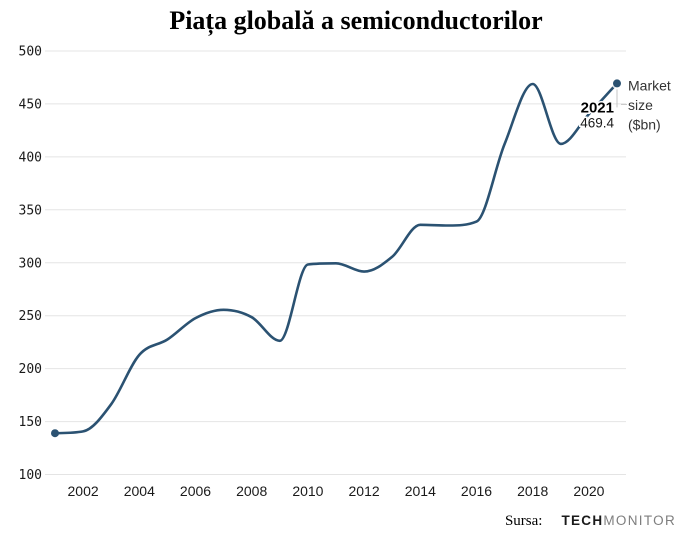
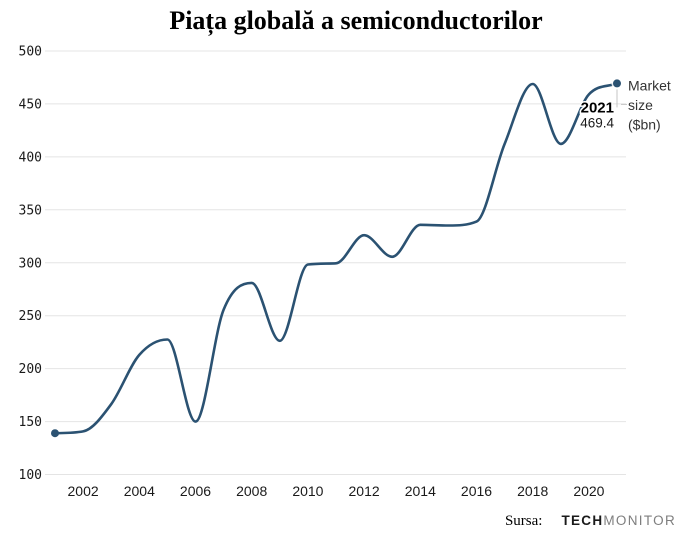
2006: 248 -> 150
2008: 249 -> 281
2012: 292 -> 326
2020: 440 -> 459
